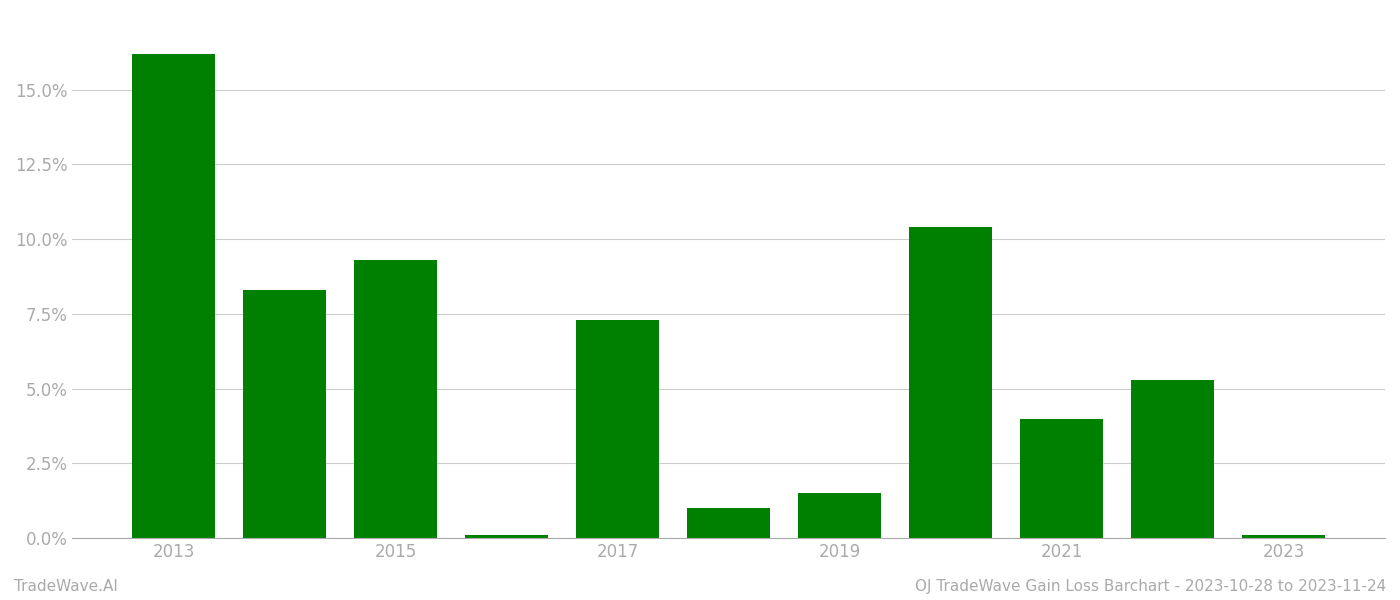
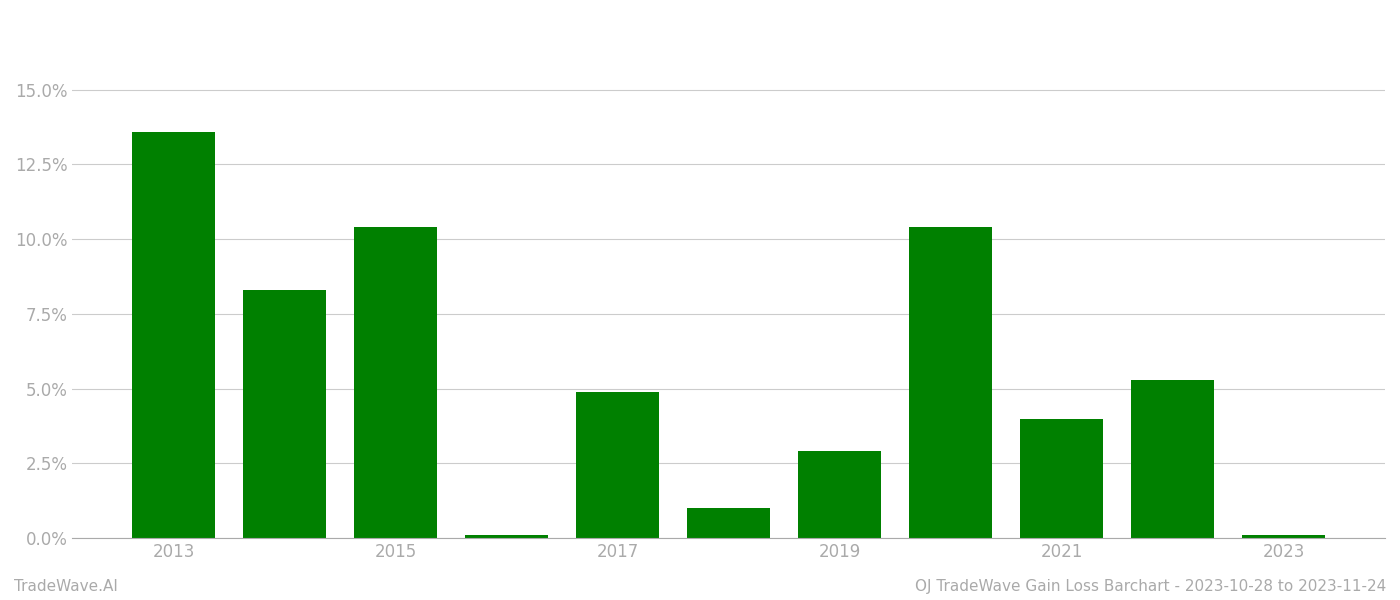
2013: 16.2% -> 13.6%
2015: 9.3% -> 10.4%
2017: 7.3% -> 4.9%
2019: 1.5% -> 2.9%
